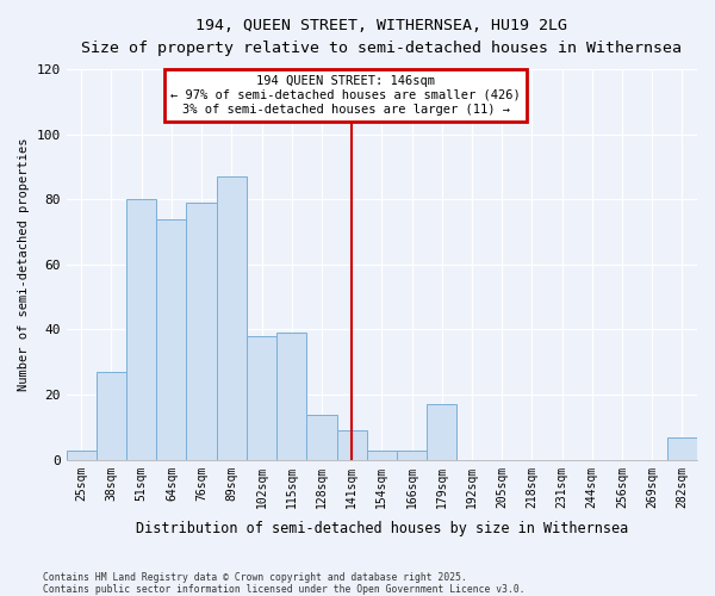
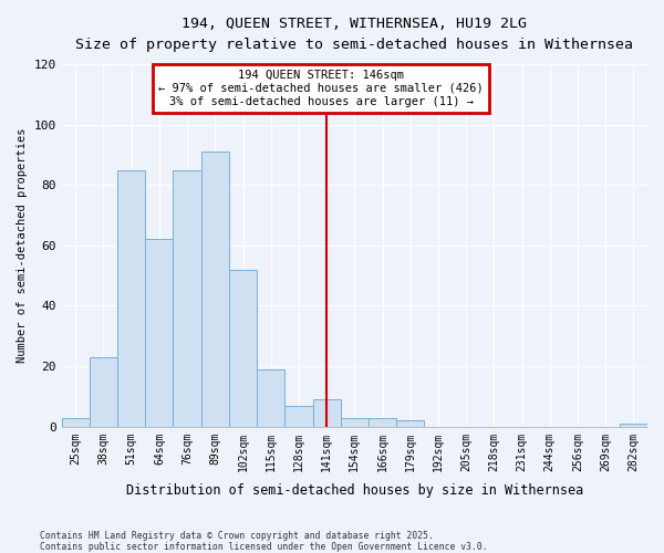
38sqm: 27 -> 23
51sqm: 80 -> 85
64sqm: 74 -> 62
76sqm: 79 -> 85
89sqm: 87 -> 91
102sqm: 38 -> 52
115sqm: 39 -> 19
128sqm: 14 -> 7
179sqm: 17 -> 2
282sqm: 7 -> 1
